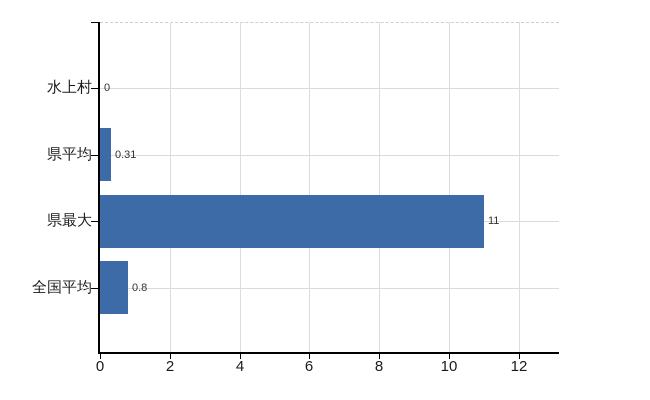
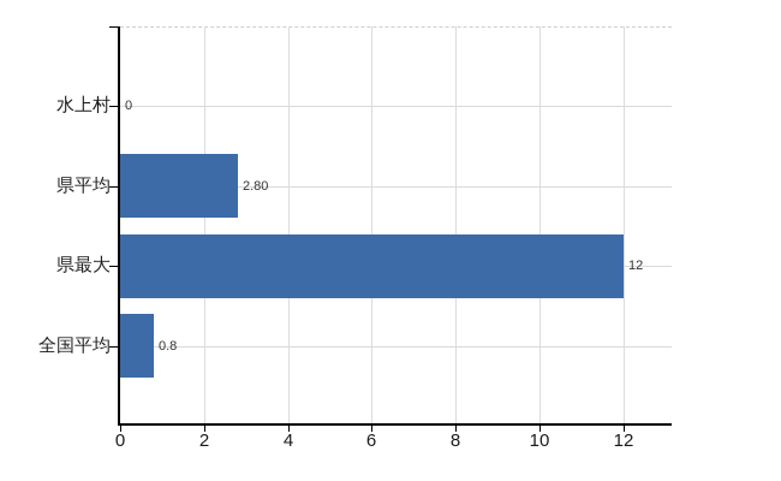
県平均: 0.31 -> 2.80
県最大: 11 -> 12
